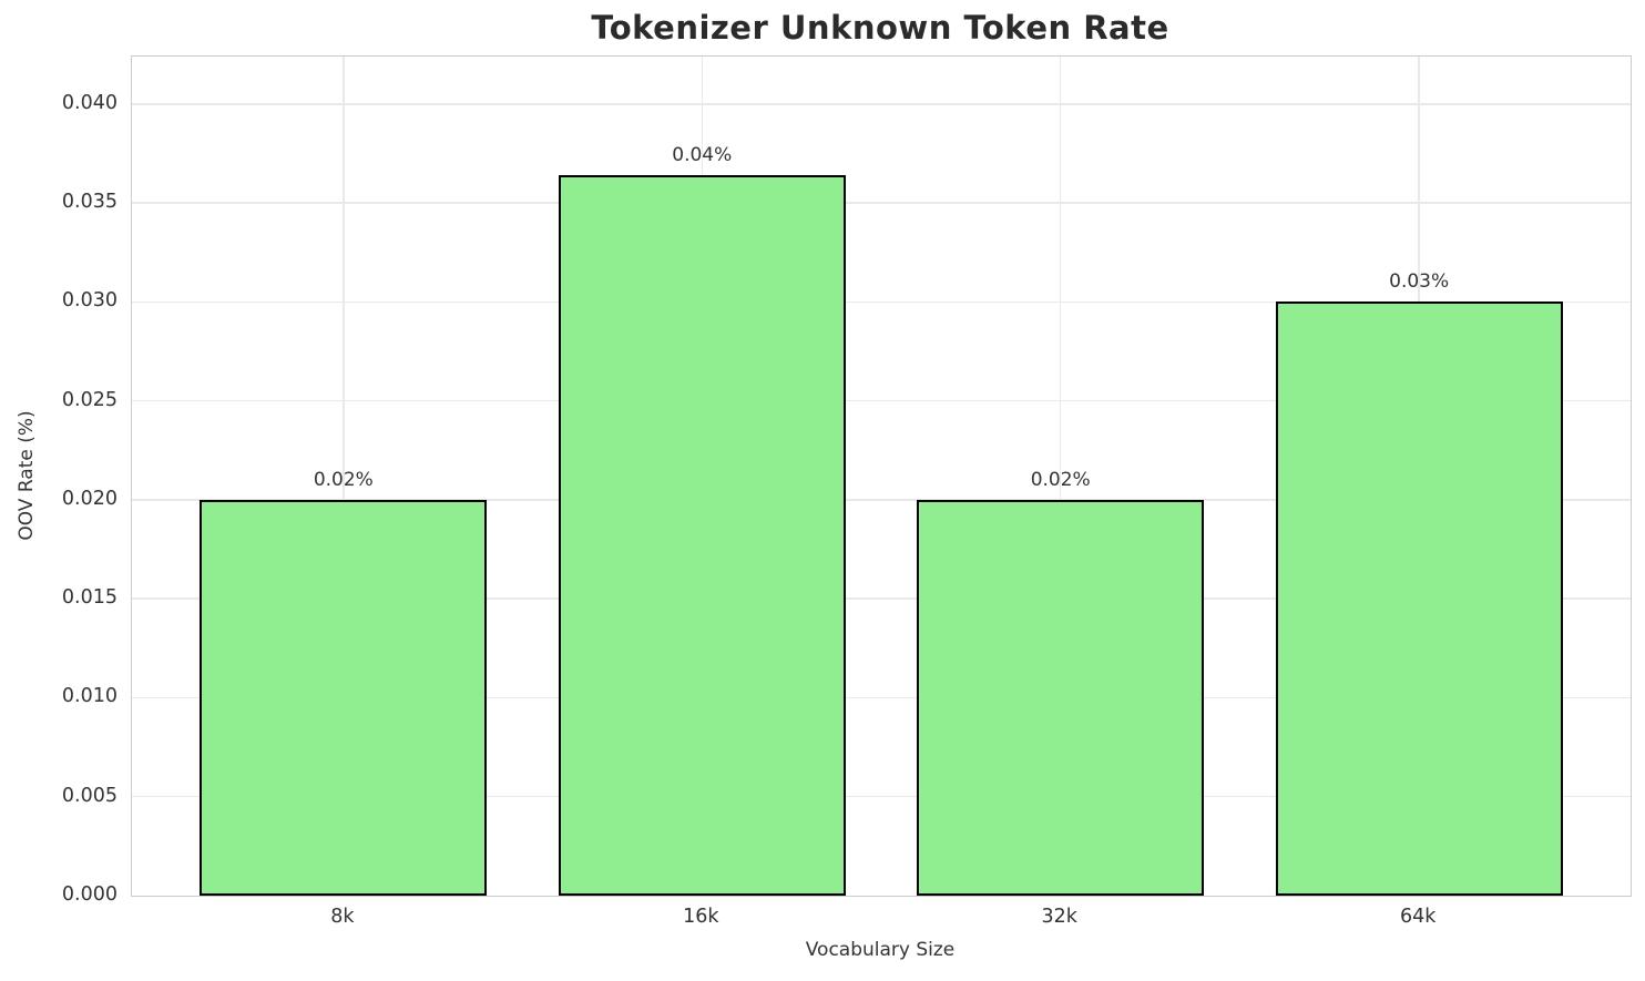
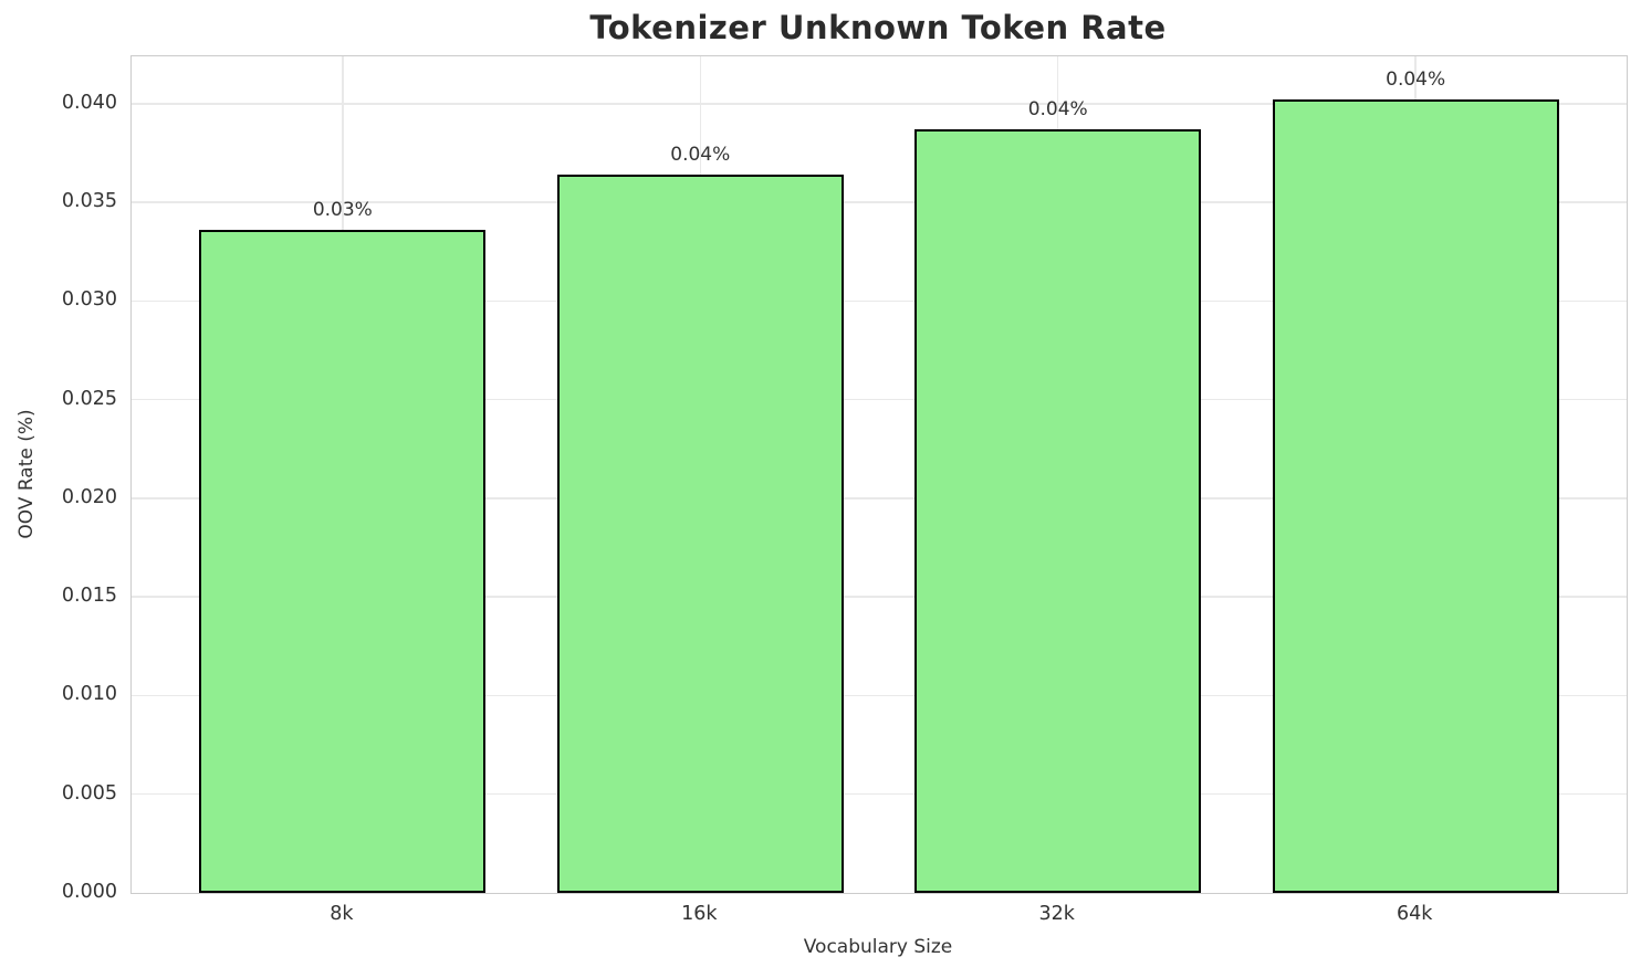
8k: 0.02% -> 0.03%
32k: 0.02% -> 0.04%
64k: 0.03% -> 0.04%
